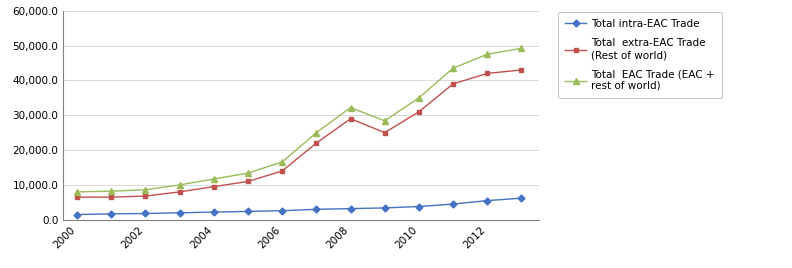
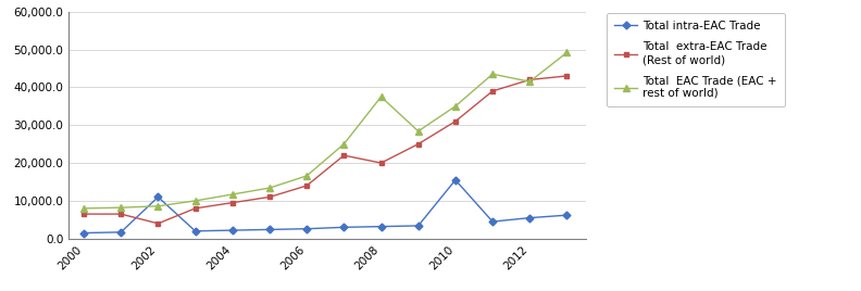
Total intra-EAC Trade/2002: 1,800 -> 11,000
Total extra-EAC Trade (Rest of world)/2002: 6,800 -> 4,000
Total extra-EAC Trade (Rest of world)/2008: 29,000 -> 20,000
Total EAC Trade (EAC + rest of world)/2008: 32,200 -> 37,500
Total intra-EAC Trade/2010: 3,800 -> 15,500
Total EAC Trade (EAC + rest of world)/2012: 47,500 -> 41,500
